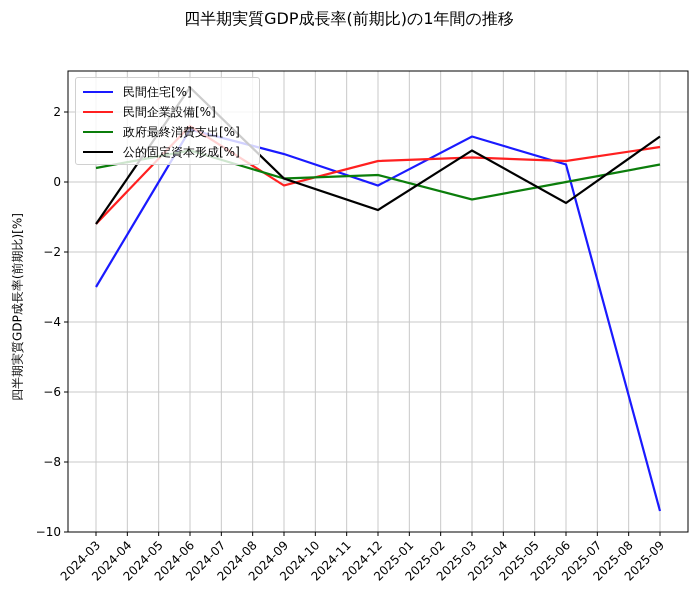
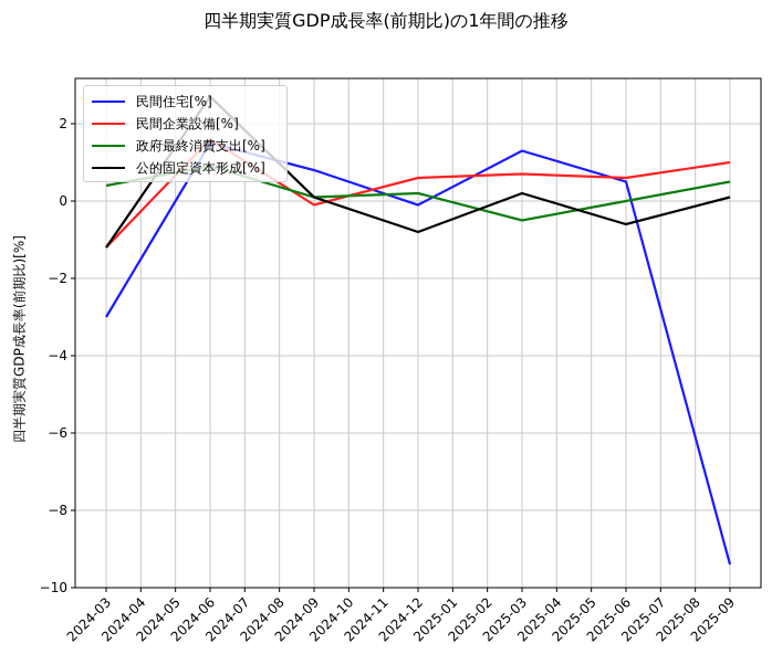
公的固定資本形成[%]/2025-03: 0.9 -> 0.2
公的固定資本形成[%]/2025-09: 1.3 -> 0.1
